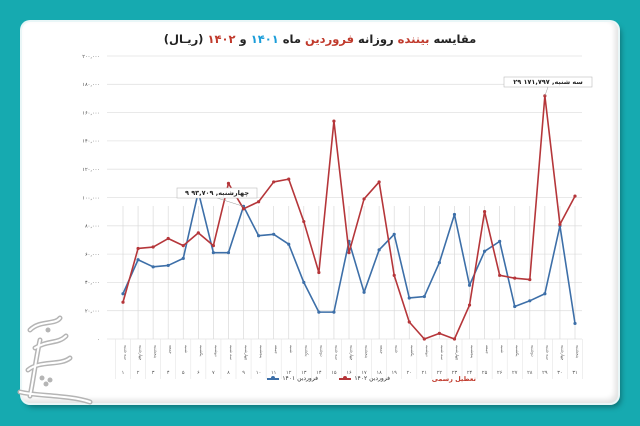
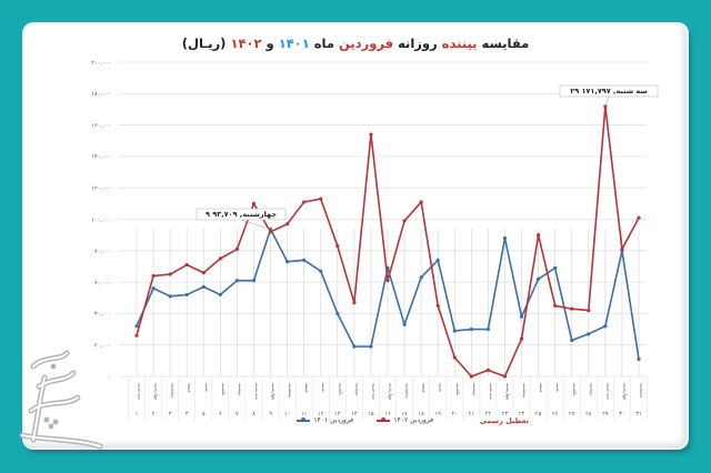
فروردین ۱۴۰۱/۶: 104000 -> 52000
فروردین ۱۴۰۲/۷: 66000 -> 81000
فروردین ۱۴۰۱/۲۲: 54000 -> 30000
